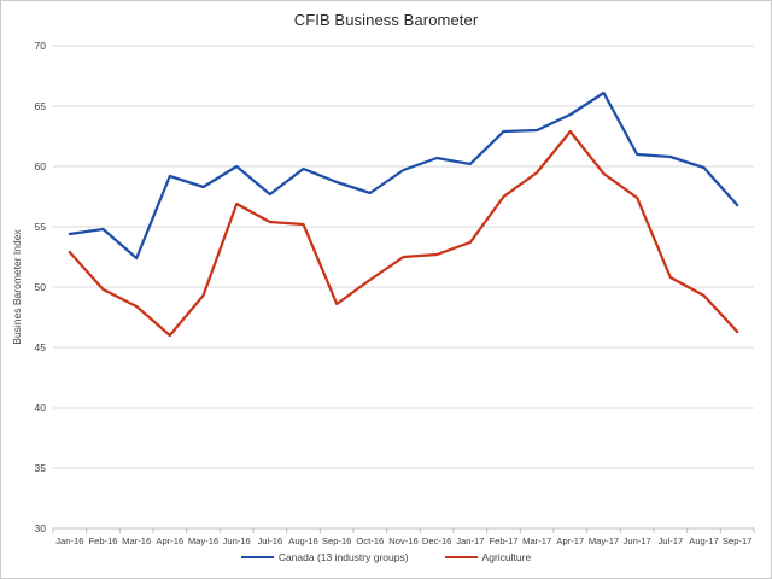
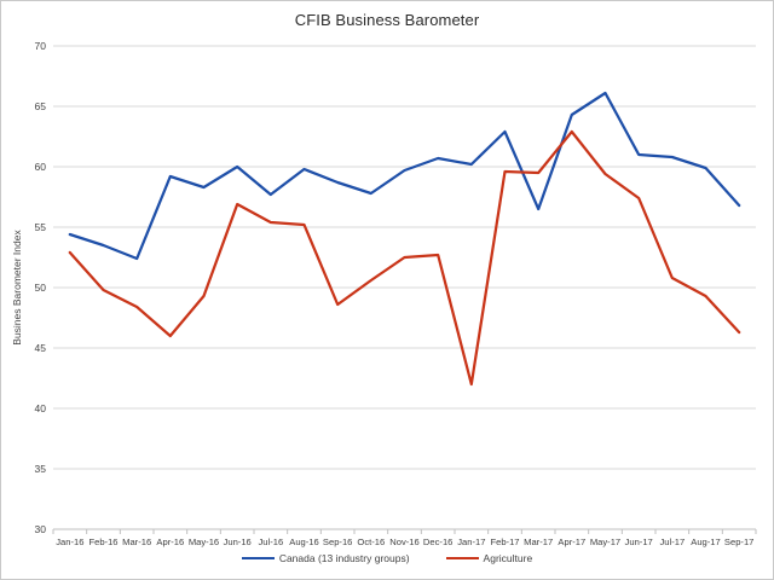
Canada (13 industry groups)/Feb-16: 54.8 -> 53.5
Agriculture/Jan-17: 53.7 -> 42.0
Agriculture/Feb-17: 57.5 -> 59.6
Canada (13 industry groups)/Mar-17: 63.0 -> 56.5
